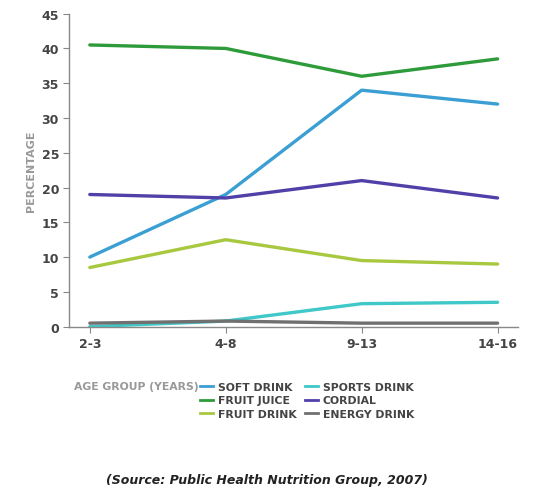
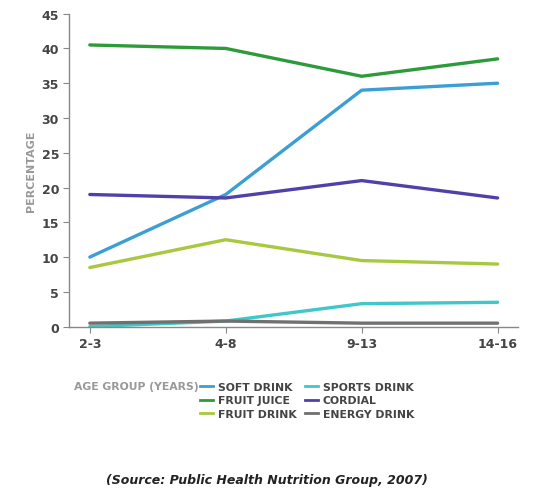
SOFT DRINK/14-16: 32 -> 35
